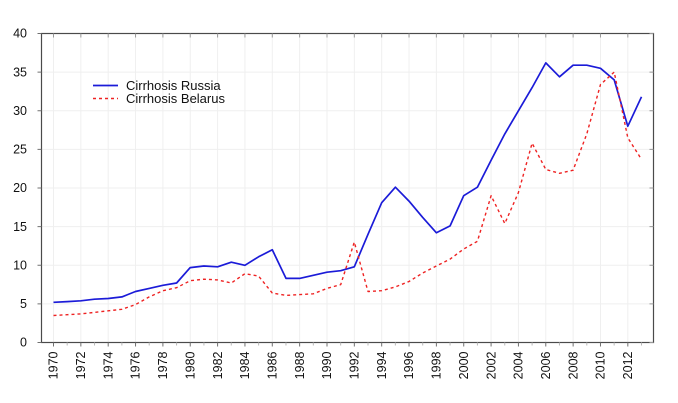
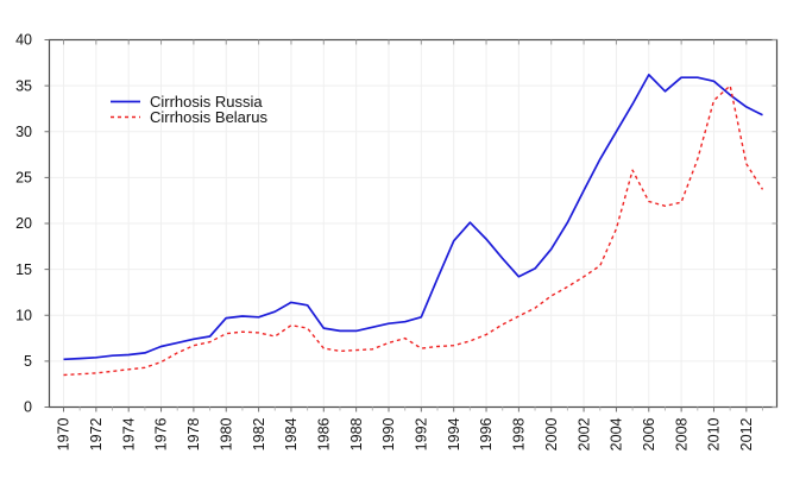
Cirrhosis Russia/1984: 10 -> 11
Cirrhosis Russia/1986: 12 -> 9
Cirrhosis Belarus/1992: 13 -> 6
Cirrhosis Russia/2000: 19 -> 17
Cirrhosis Belarus/2002: 19 -> 14
Cirrhosis Russia/2012: 28 -> 33
